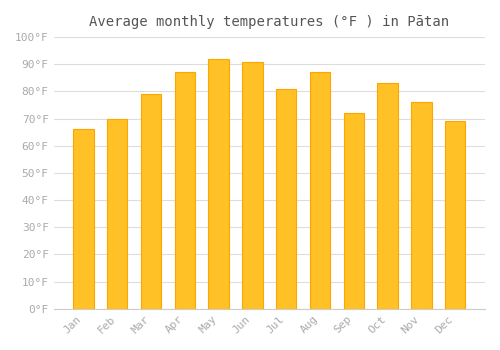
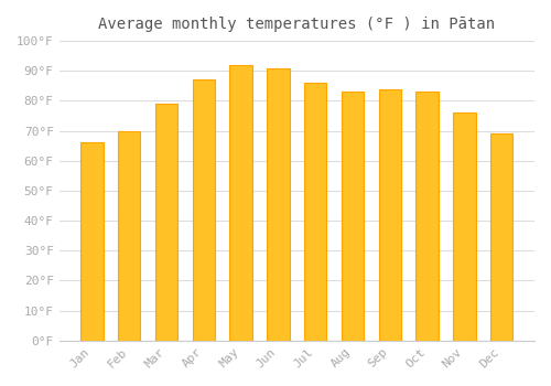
Jul: 81°F -> 86°F
Aug: 87°F -> 83°F
Sep: 72°F -> 84°F
